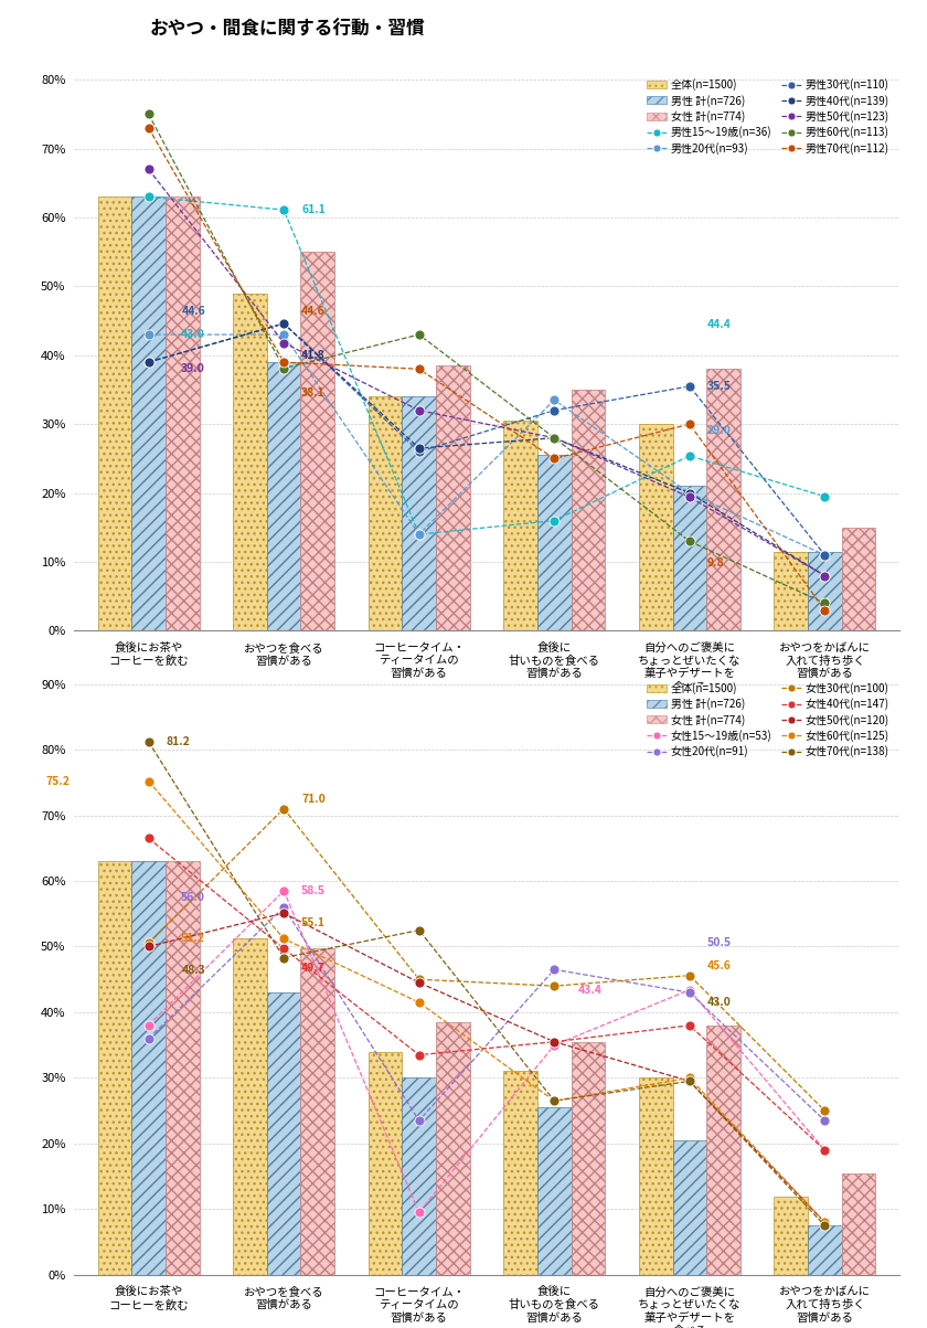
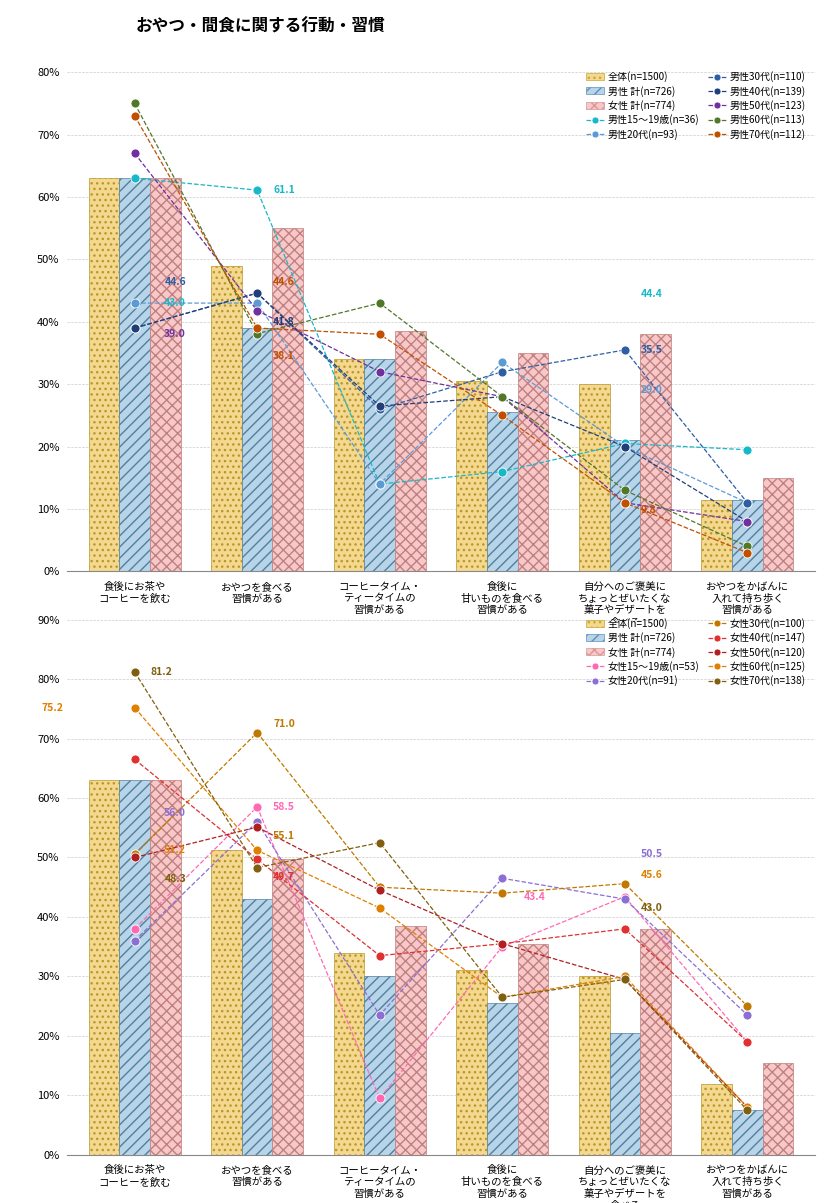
男性15～19歳(n=36)/自分へのご褒美に ちょっとぜいたくな 菓子やデザートを 食べる: 25.4% -> 20.5%
男性50代(n=123)/自分へのご褒美に ちょっとぜいたくな 菓子やデザートを 食べる: 19.4% -> 11.0%
男性70代(n=112)/自分へのご褒美に ちょっとぜいたくな 菓子やデザートを 食べる: 30% -> 11%
